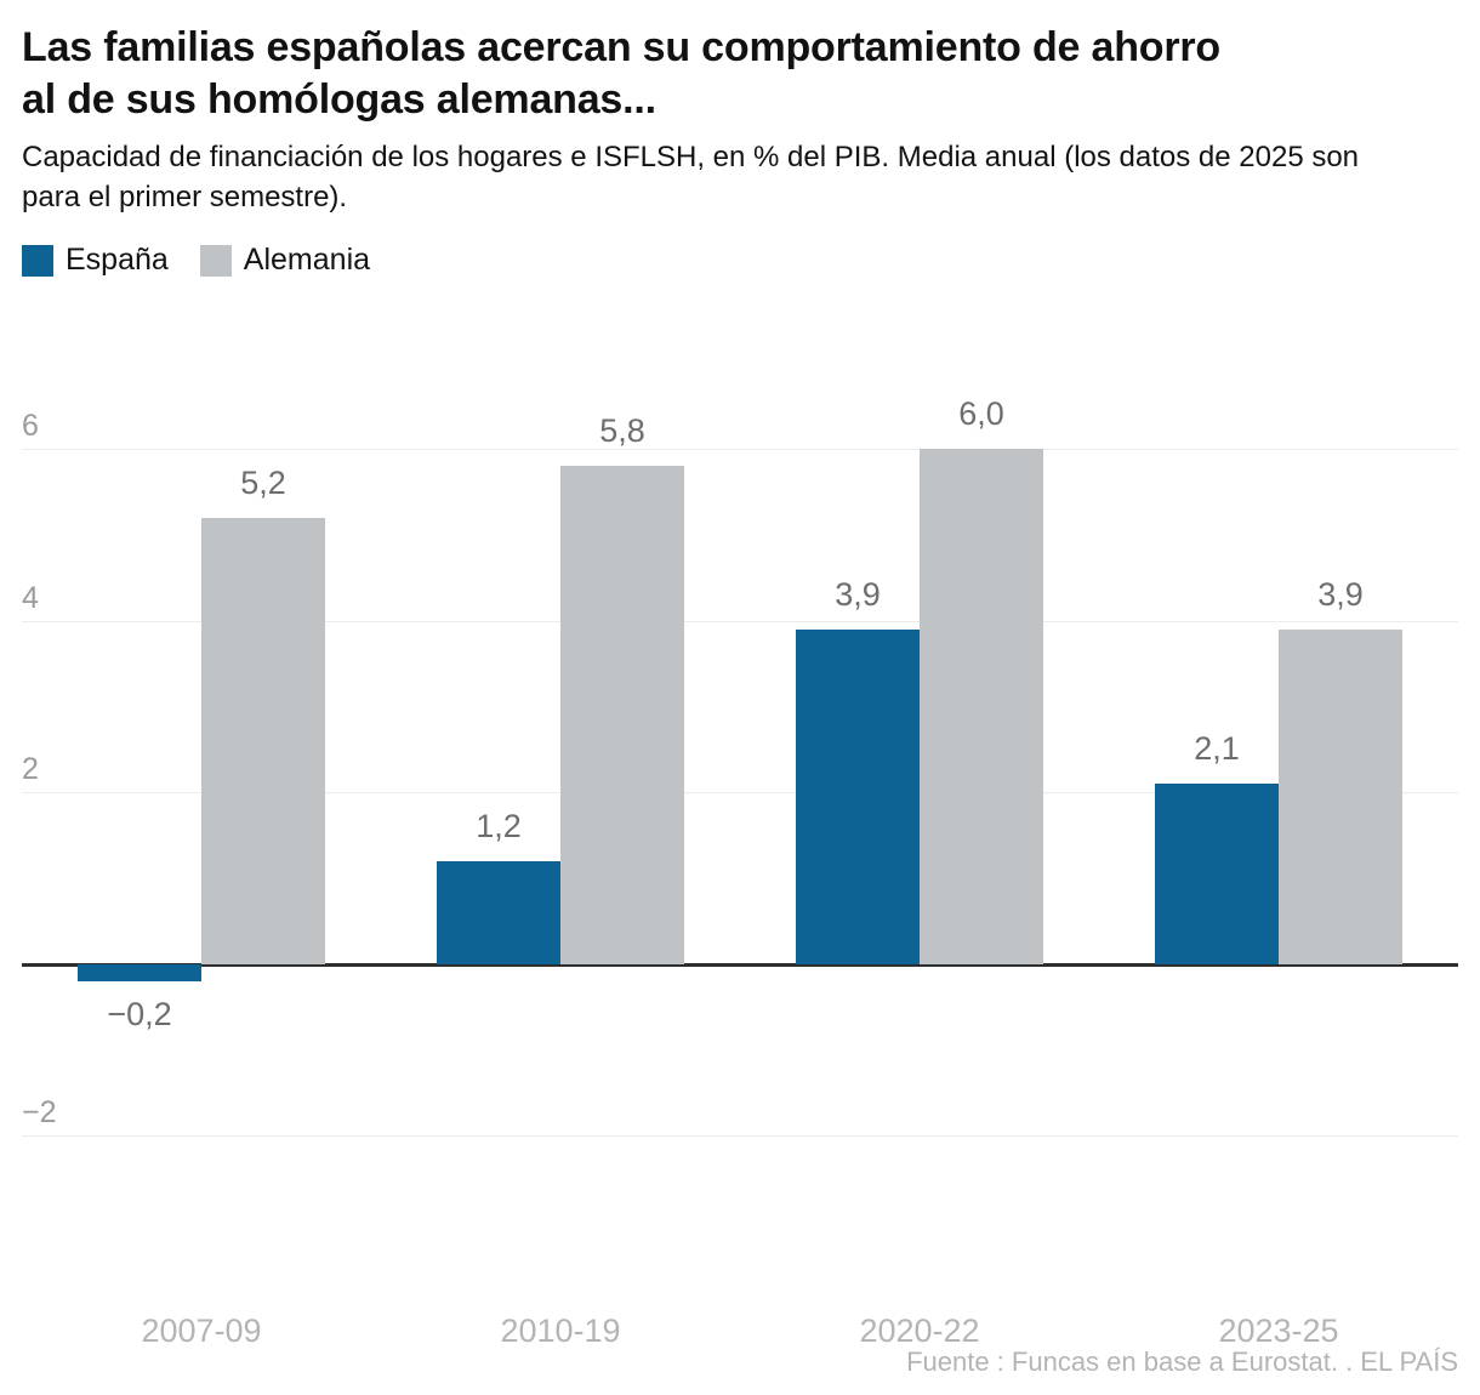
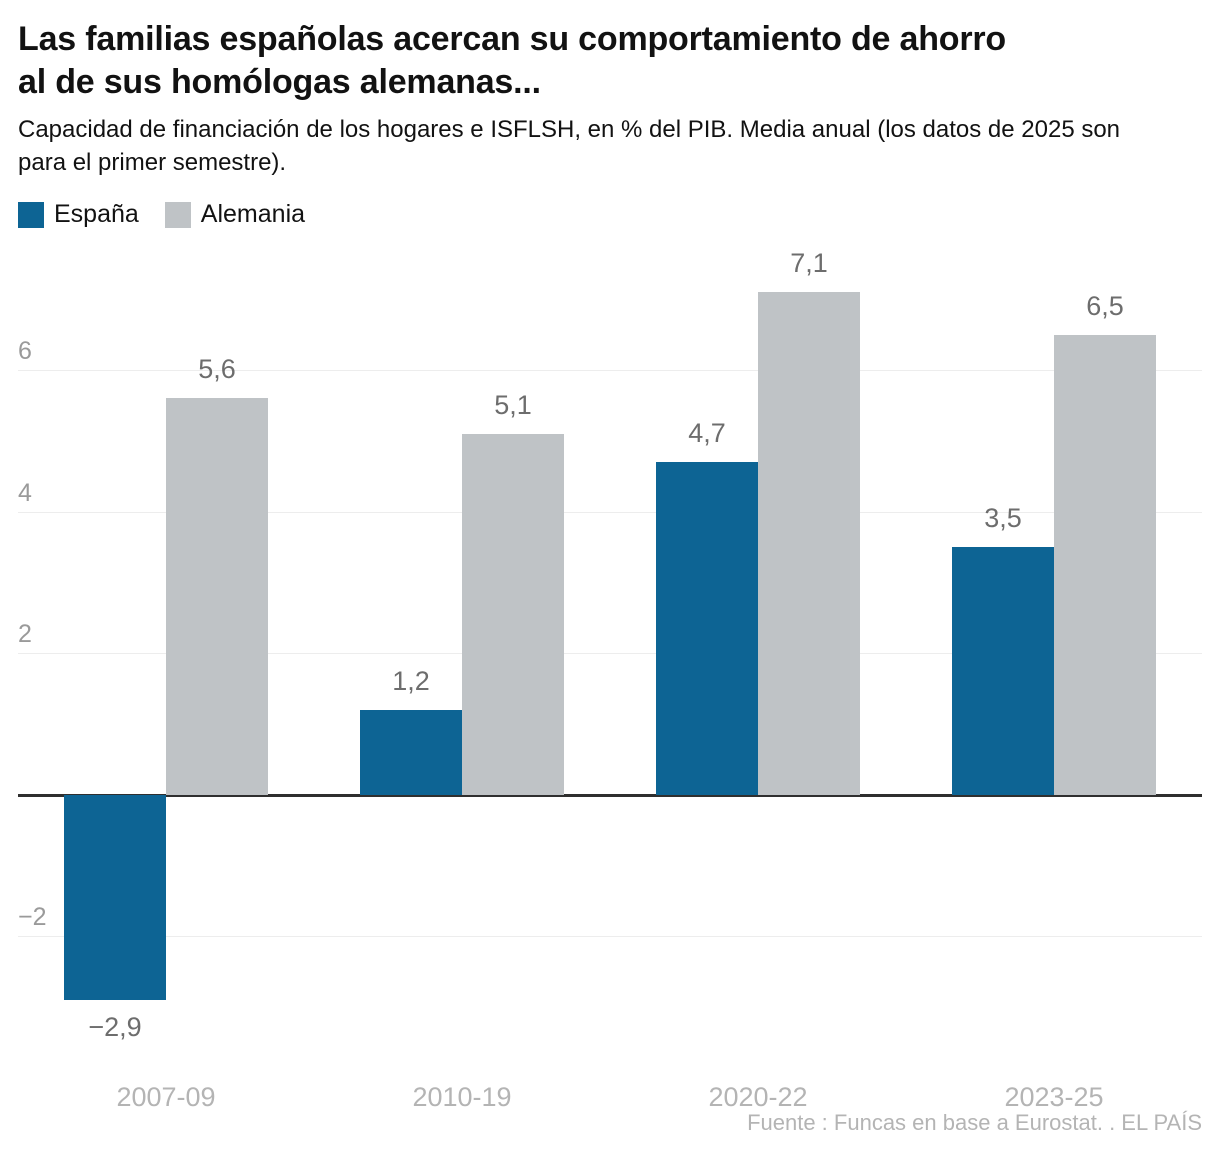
España/2007-09: −0,2 -> −2,9
Alemania/2007-09: 5,2 -> 5,6
Alemania/2010-19: 5,8 -> 5,1
España/2020-22: 3,9 -> 4,7
Alemania/2020-22: 6,0 -> 7,1
España/2023-25: 2,1 -> 3,5
Alemania/2023-25: 3,9 -> 6,5
